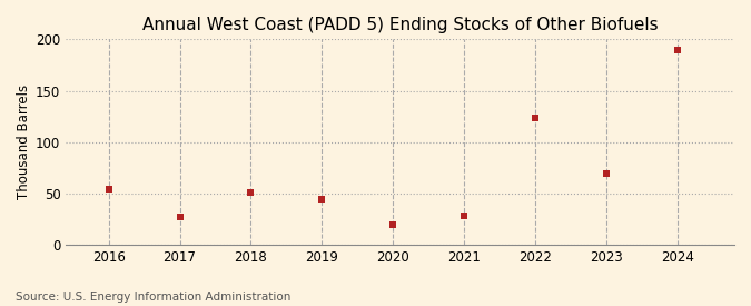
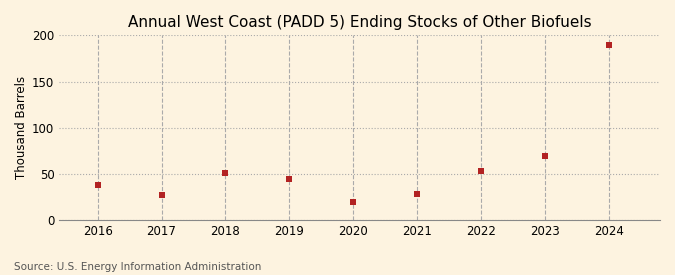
2016: 54 -> 38
2022: 124 -> 53
